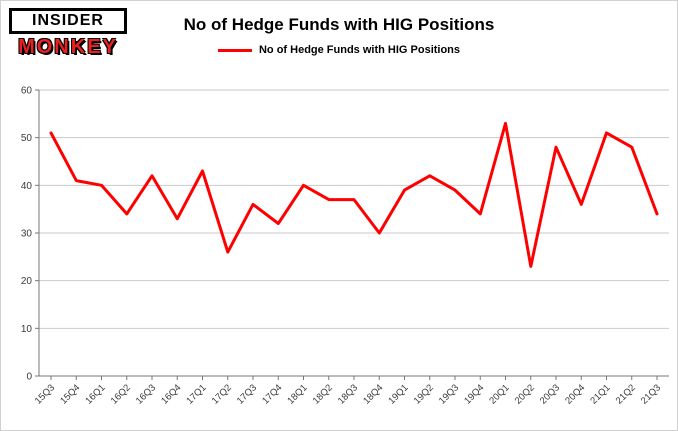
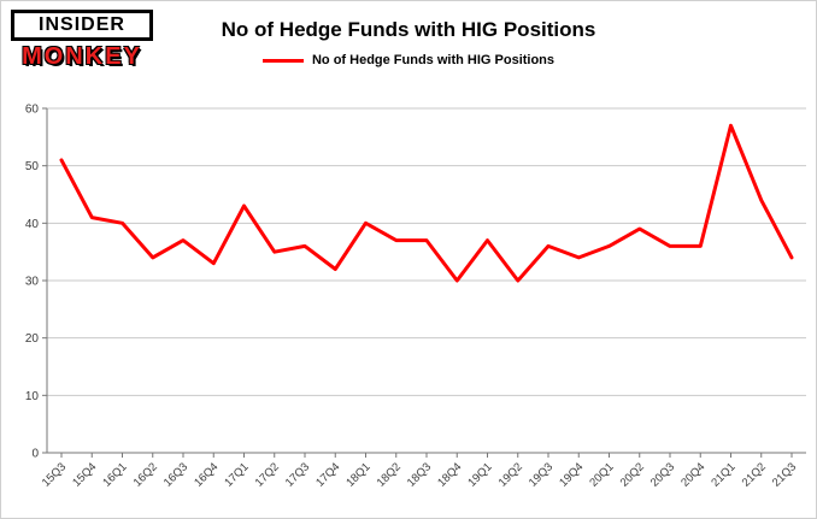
16Q3: 42 -> 37
17Q2: 26 -> 35
19Q1: 39 -> 37
19Q2: 42 -> 30
19Q3: 39 -> 36
20Q1: 53 -> 36
20Q2: 23 -> 39
20Q3: 48 -> 36
21Q1: 51 -> 57
21Q2: 48 -> 44
